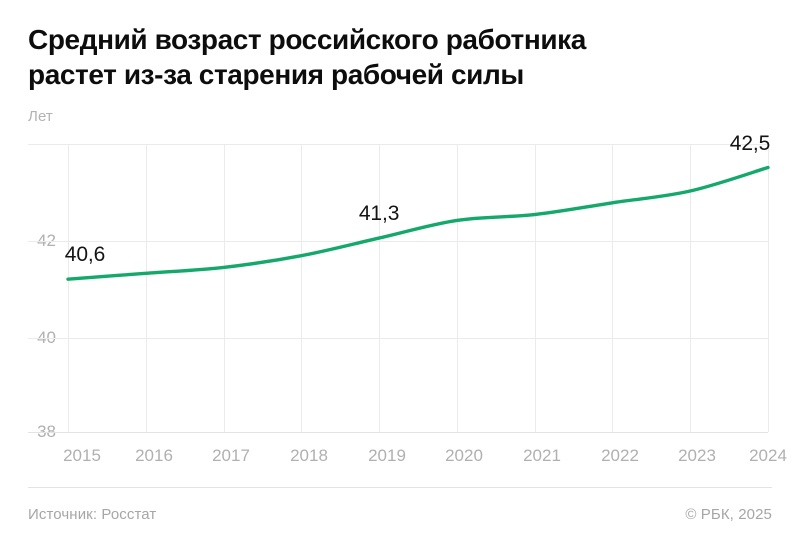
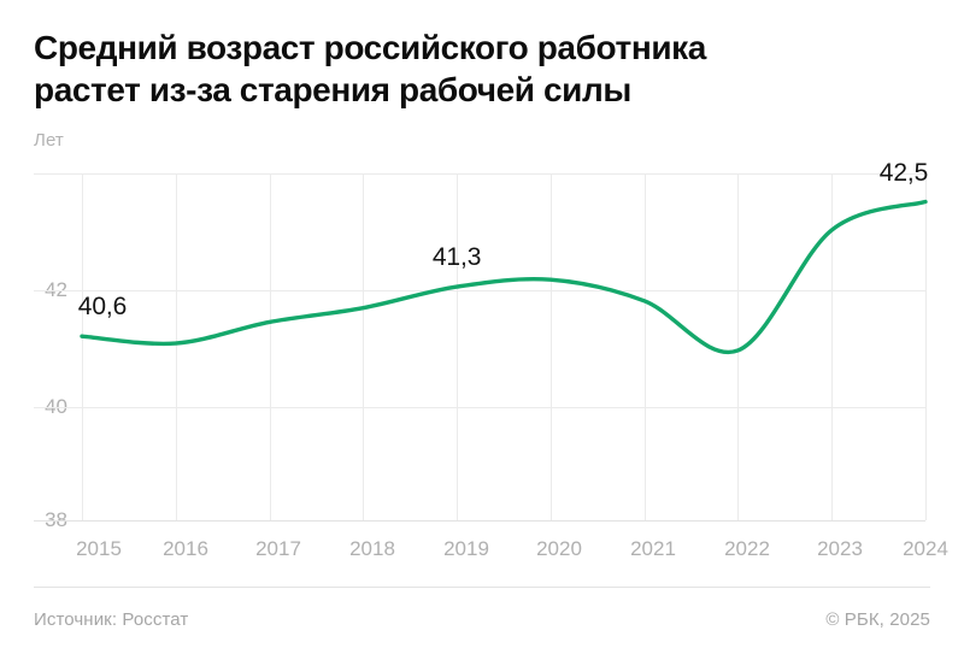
2016: 40.7 -> 40.5
2020: 41.6 -> 41.4
2021: 41.7 -> 41.1
2022: 41.9 -> 40.4
